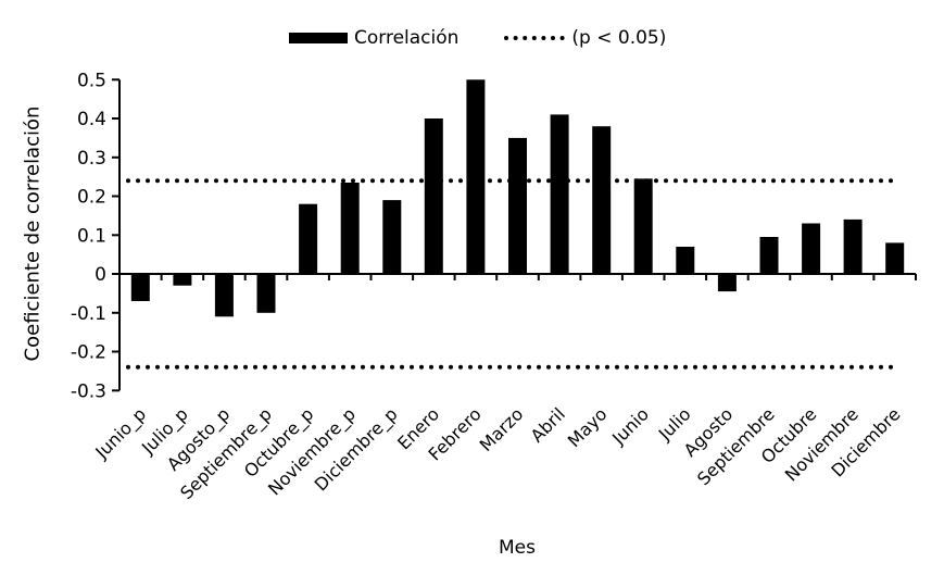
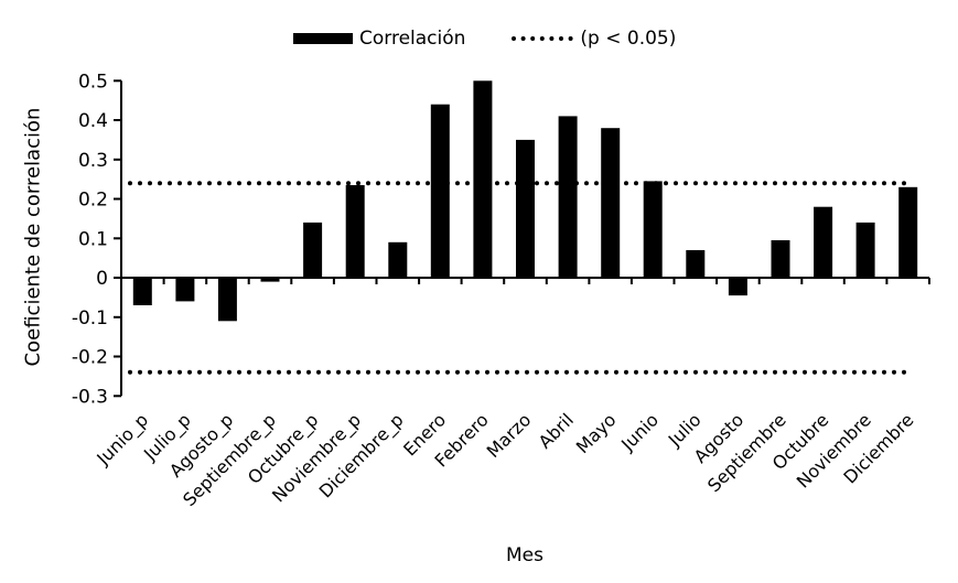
Julio_p: -0.03 -> -0.06
Septiembre_p: -0.10 -> -0.01
Octubre_p: 0.18 -> 0.14
Diciembre_p: 0.19 -> 0.09
Enero: 0.40 -> 0.44
Octubre: 0.13 -> 0.18
Diciembre: 0.08 -> 0.23
